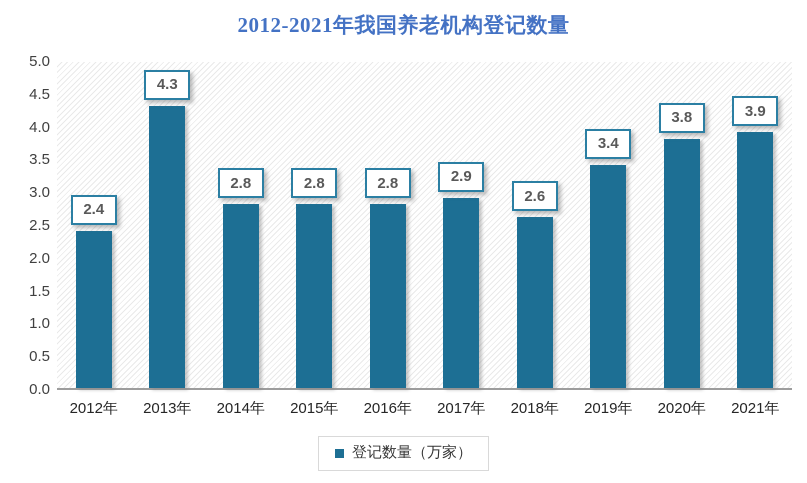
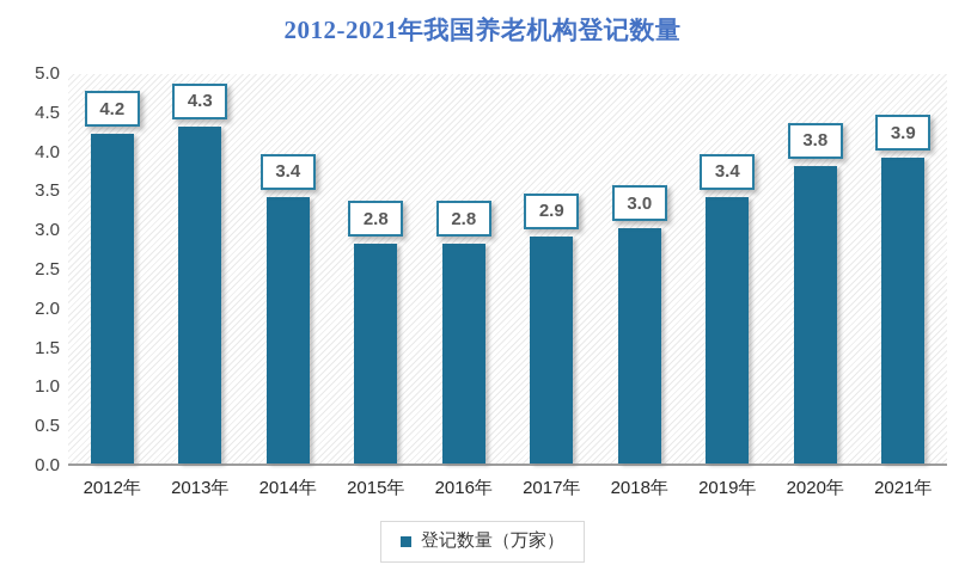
2012年: 2.4 -> 4.2
2014年: 2.8 -> 3.4
2018年: 2.6 -> 3.0
